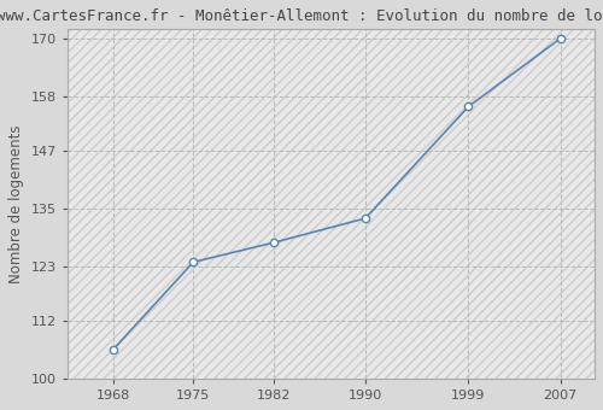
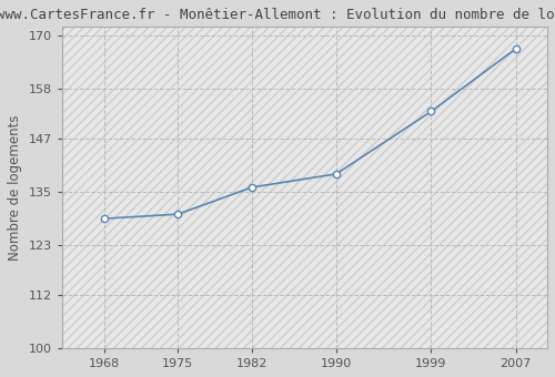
1968: 106 -> 129
1975: 124 -> 130
1982: 128 -> 136
1990: 133 -> 139
1999: 156 -> 153
2007: 170 -> 167
